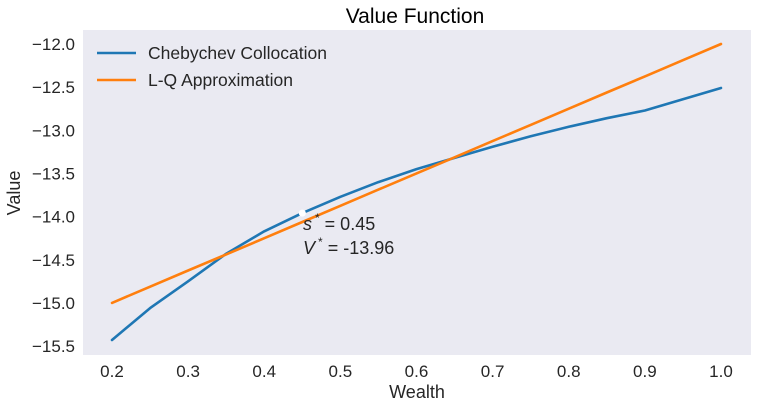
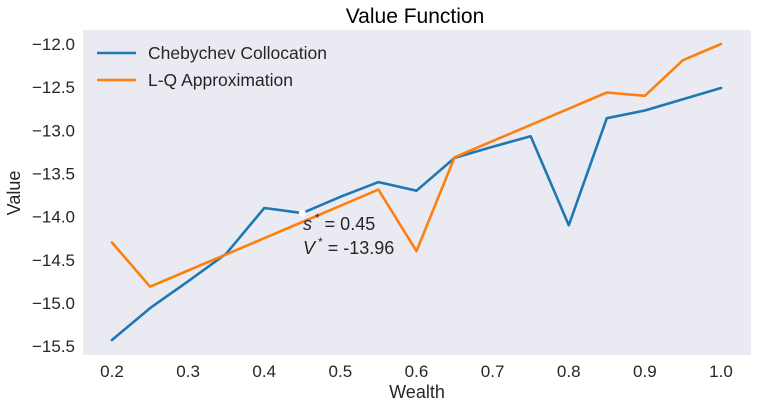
L-Q Approximation/0.2: -15.0 -> -14.3
Chebychev Collocation/0.4: -14.2 -> -13.9
Chebychev Collocation/0.6: -13.4 -> -13.7
L-Q Approximation/0.6: -13.5 -> -14.4
Chebychev Collocation/0.8: -13.0 -> -14.1
L-Q Approximation/0.9: -12.4 -> -12.6
